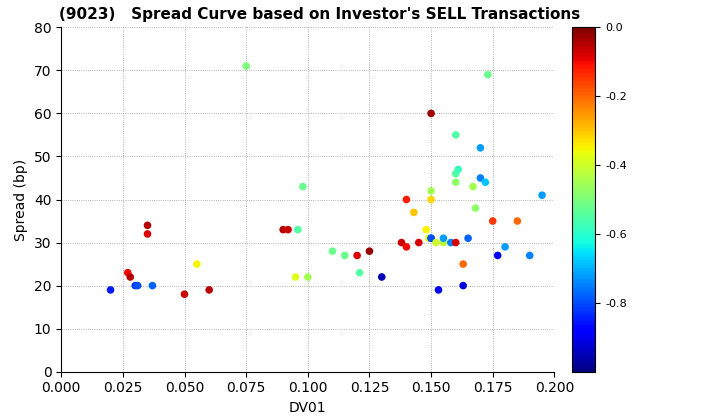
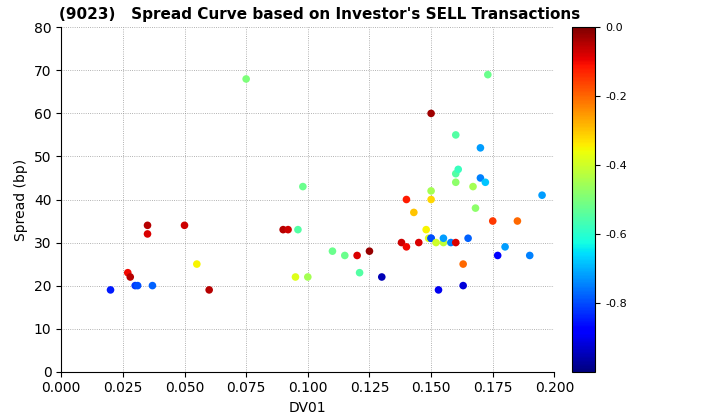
0.050: 18 -> 34
0.075: 71 -> 68
